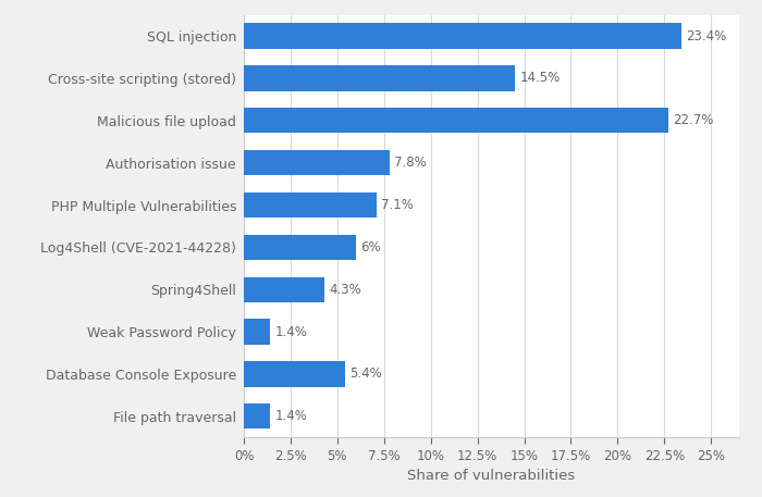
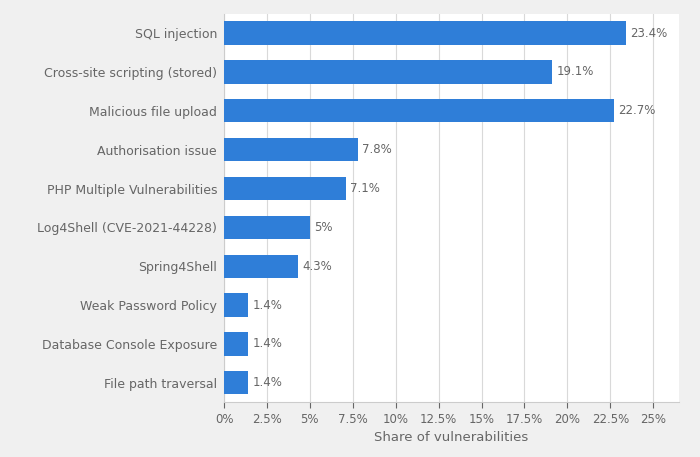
Cross-site scripting (stored): 14.5% -> 19.1%
Log4Shell (CVE-2021-44228): 6% -> 5%
Database Console Exposure: 5.4% -> 1.4%
